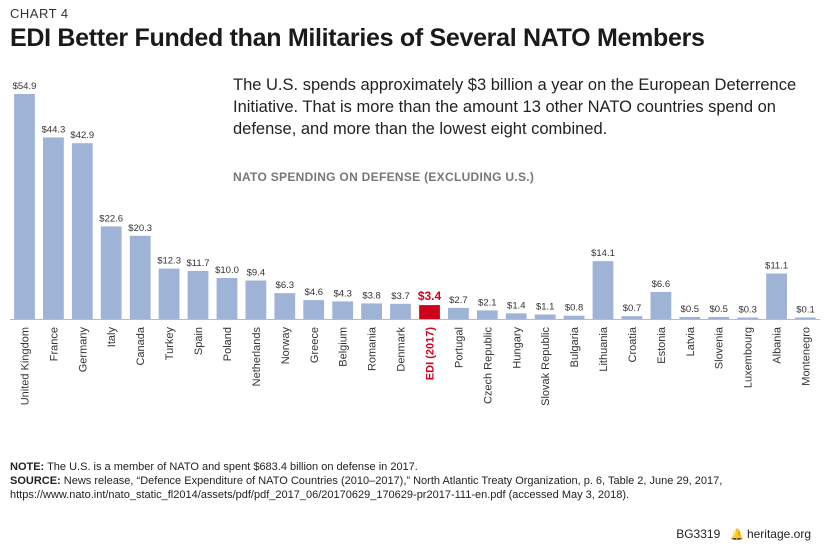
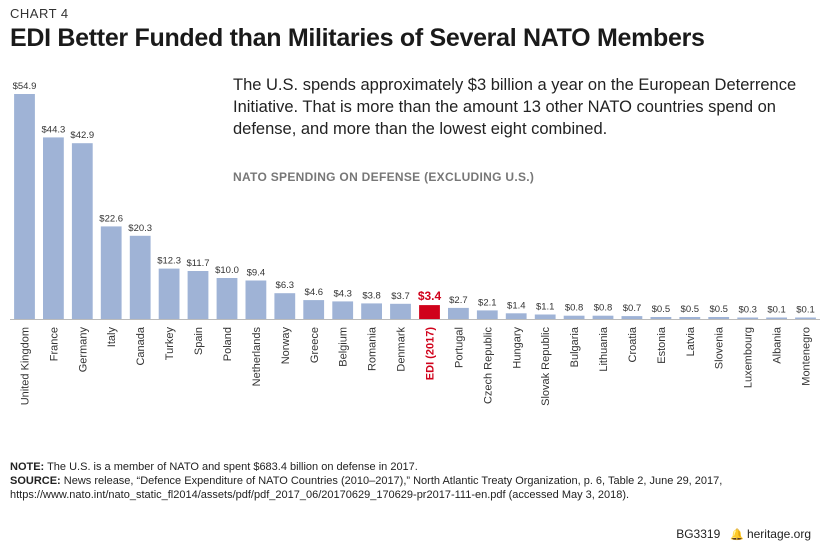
Lithuania: $14.1 -> $0.8
Estonia: $6.6 -> $0.5
Albania: $11.1 -> $0.1
